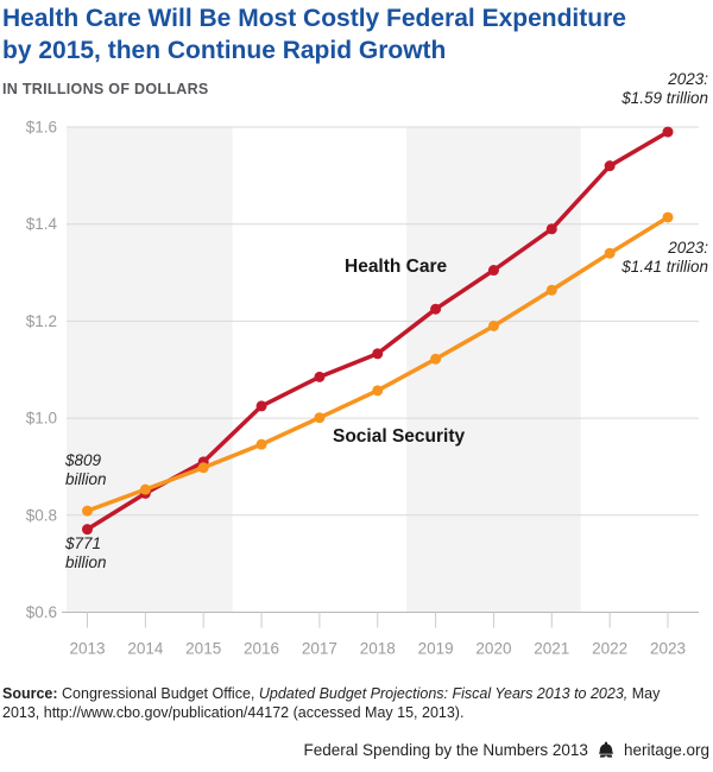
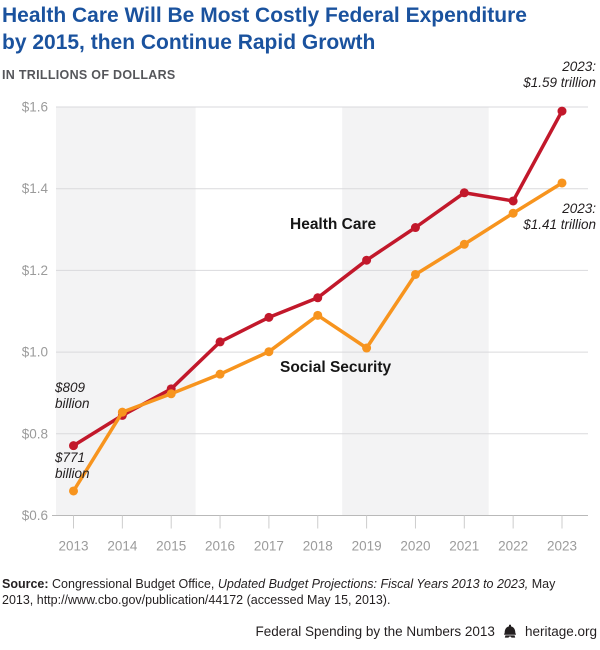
Social Security/2013: $0.81 -> $0.66
Social Security/2018: $1.06 -> $1.09
Social Security/2019: $1.12 -> $1.01
Health Care/2022: $1.52 -> $1.37
